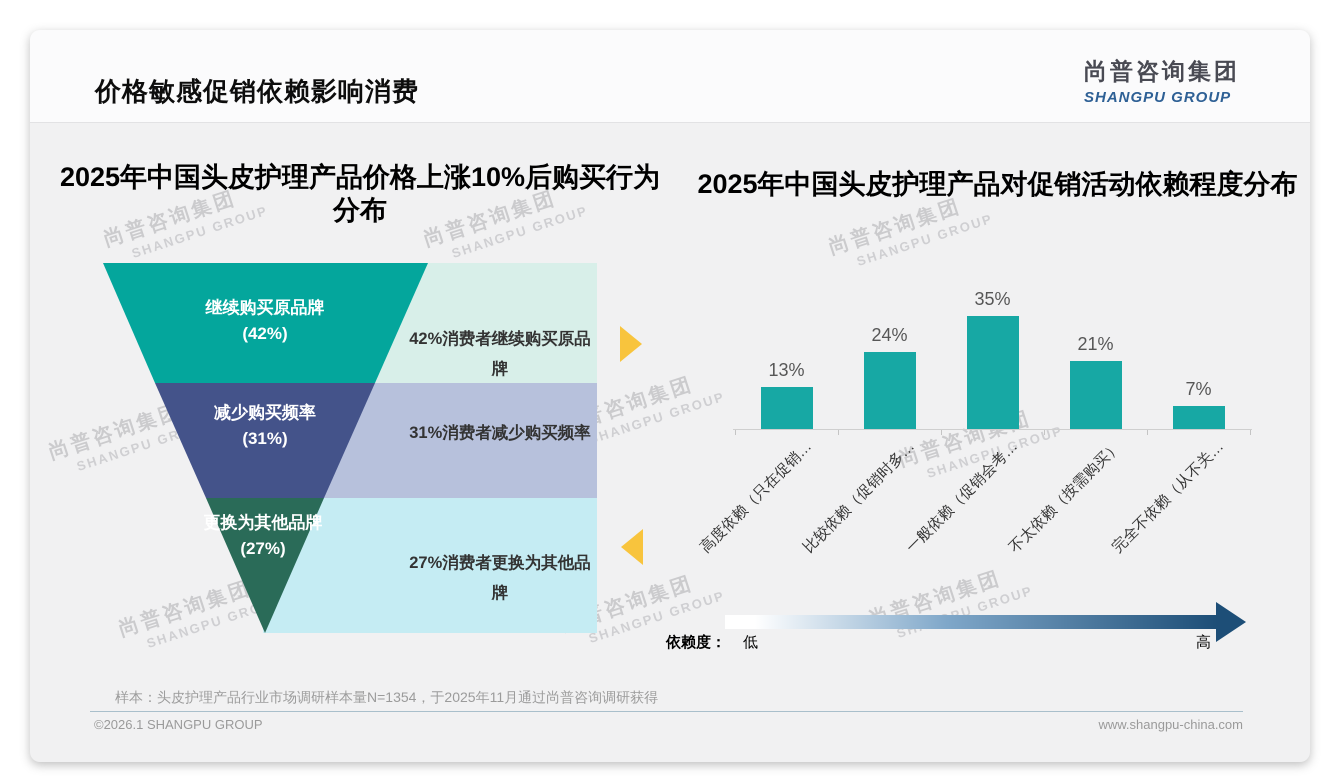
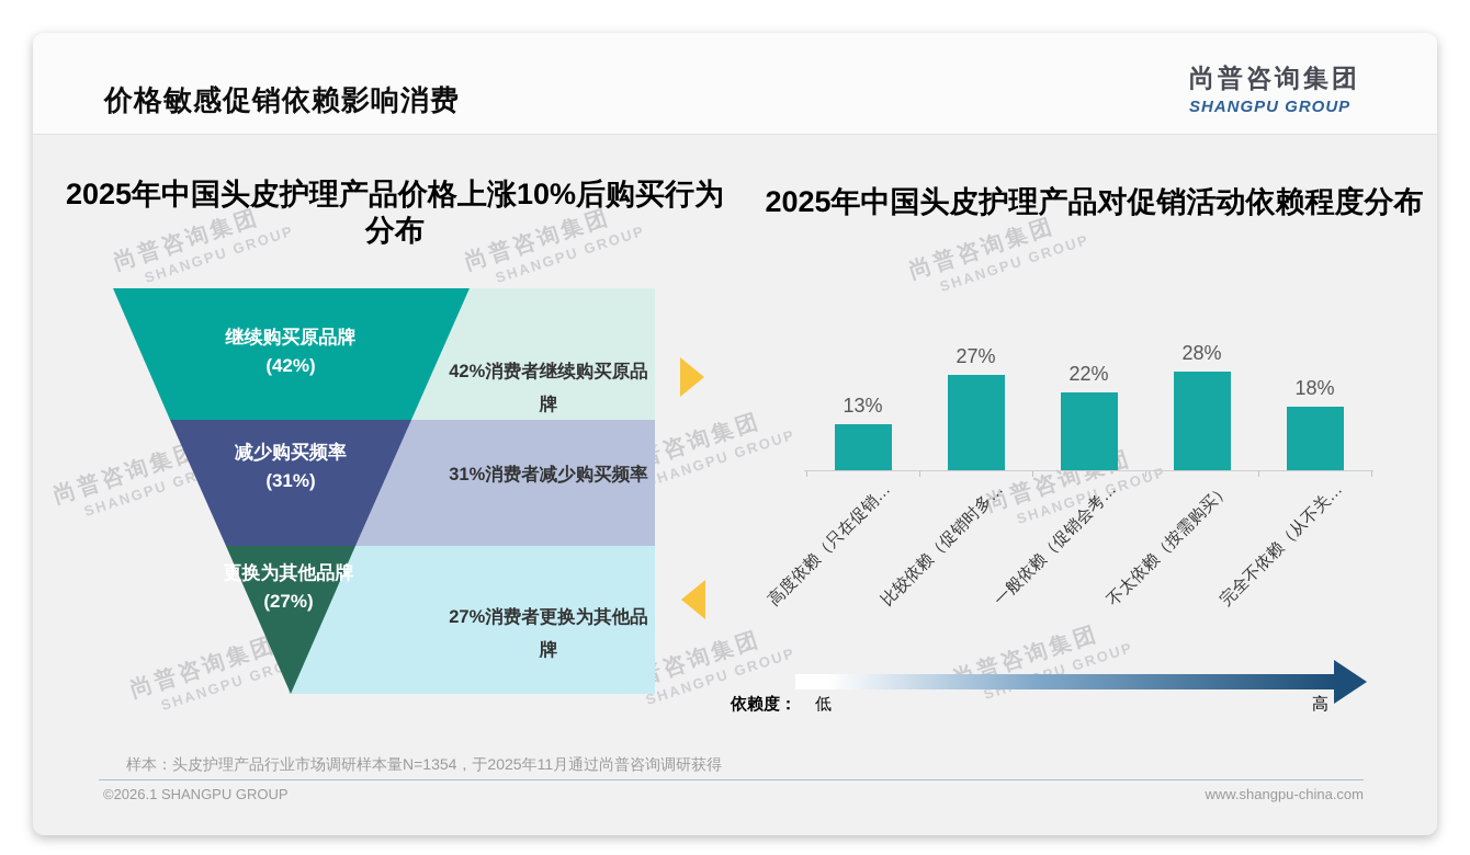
2025年中国头皮护理产品对促销活动依赖程度分布/比较依赖（促销时多…: 24% -> 27%
2025年中国头皮护理产品对促销活动依赖程度分布/一般依赖（促销会考…: 35% -> 22%
2025年中国头皮护理产品对促销活动依赖程度分布/不太依赖（按需购买）: 21% -> 28%
2025年中国头皮护理产品对促销活动依赖程度分布/完全不依赖（从不关…: 7% -> 18%
